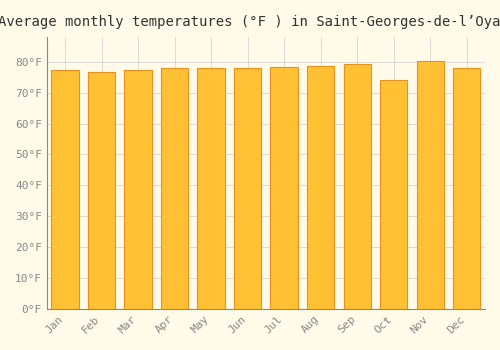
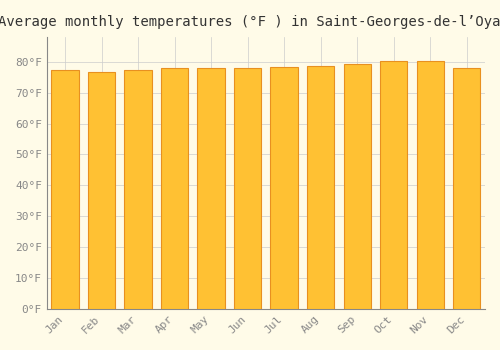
Oct: 74.0°F -> 80.1°F
